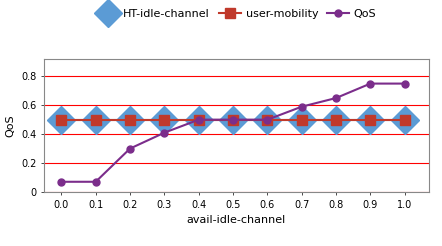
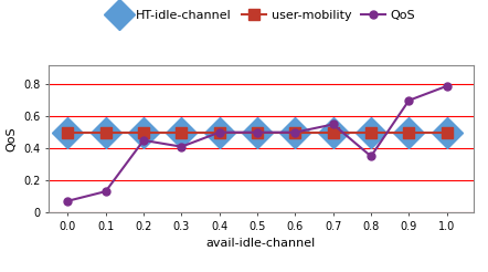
QoS/0.1: 0.07 -> 0.13
QoS/0.2: 0.30 -> 0.45
QoS/0.7: 0.59 -> 0.55
QoS/0.8: 0.65 -> 0.35
QoS/0.9: 0.75 -> 0.70
QoS/1.0: 0.75 -> 0.79
